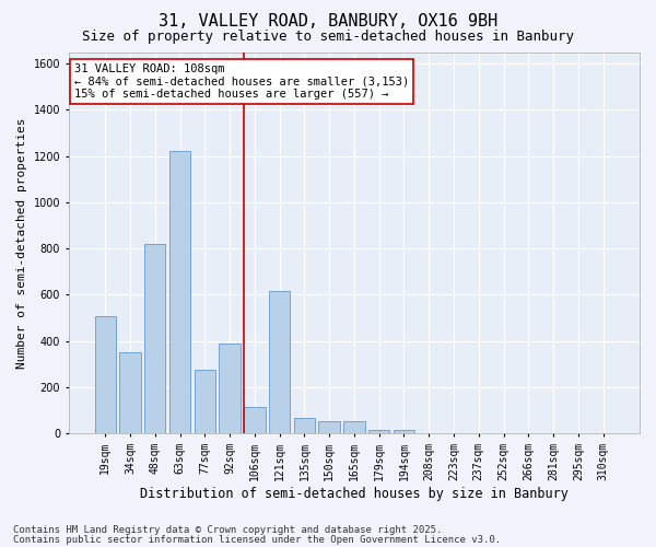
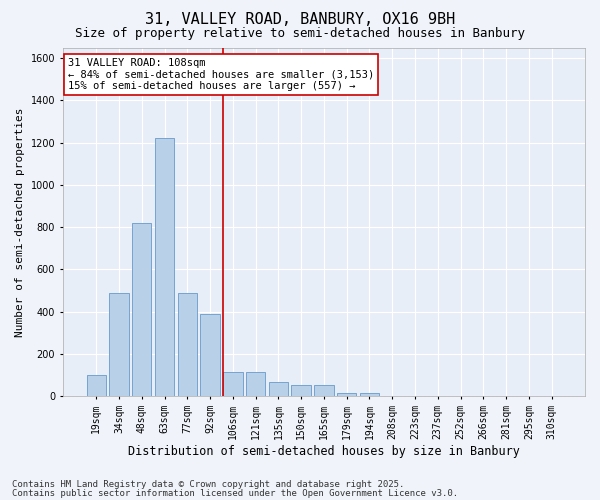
19sqm: 505 -> 100
34sqm: 350 -> 490
77sqm: 275 -> 490
121sqm: 615 -> 115
